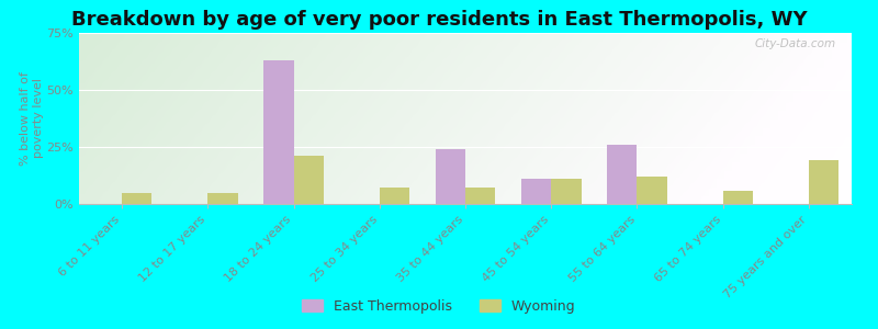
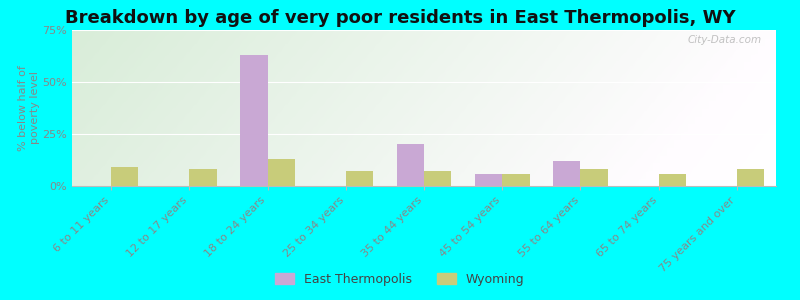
Wyoming/6 to 11 years: 5% -> 9%
Wyoming/12 to 17 years: 5% -> 8%
Wyoming/18 to 24 years: 21% -> 13%
East Thermopolis/35 to 44 years: 24% -> 20%
East Thermopolis/45 to 54 years: 11% -> 6%
Wyoming/45 to 54 years: 11% -> 6%
East Thermopolis/55 to 64 years: 26% -> 12%
Wyoming/55 to 64 years: 12% -> 8%
Wyoming/75 years and over: 19% -> 8%
